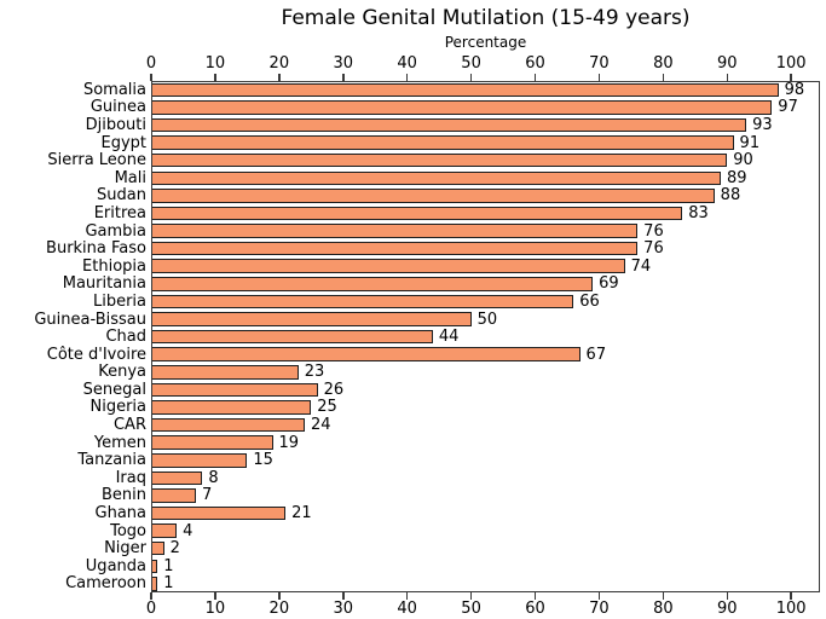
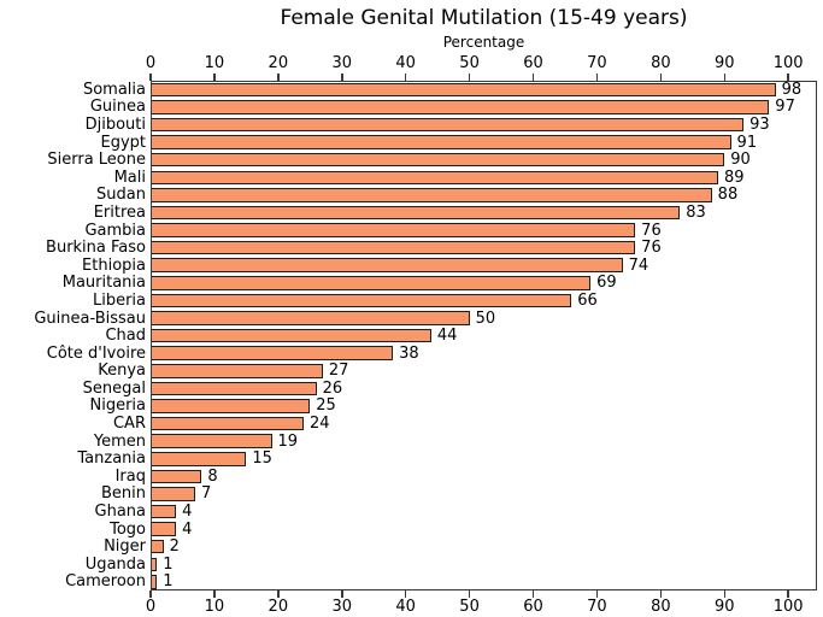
Côte d'Ivoire: 67 -> 38
Kenya: 23 -> 27
Ghana: 21 -> 4
